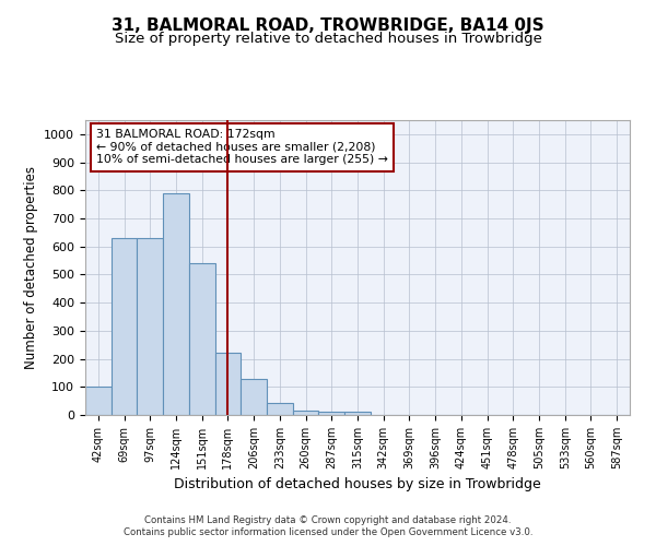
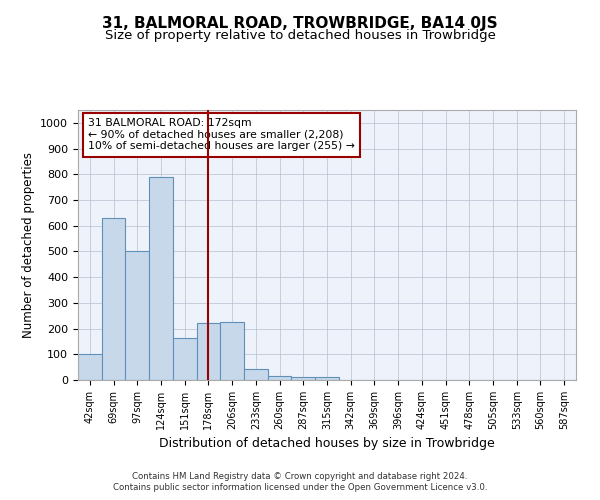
97sqm: 630 -> 500
151sqm: 540 -> 165
206sqm: 130 -> 225
